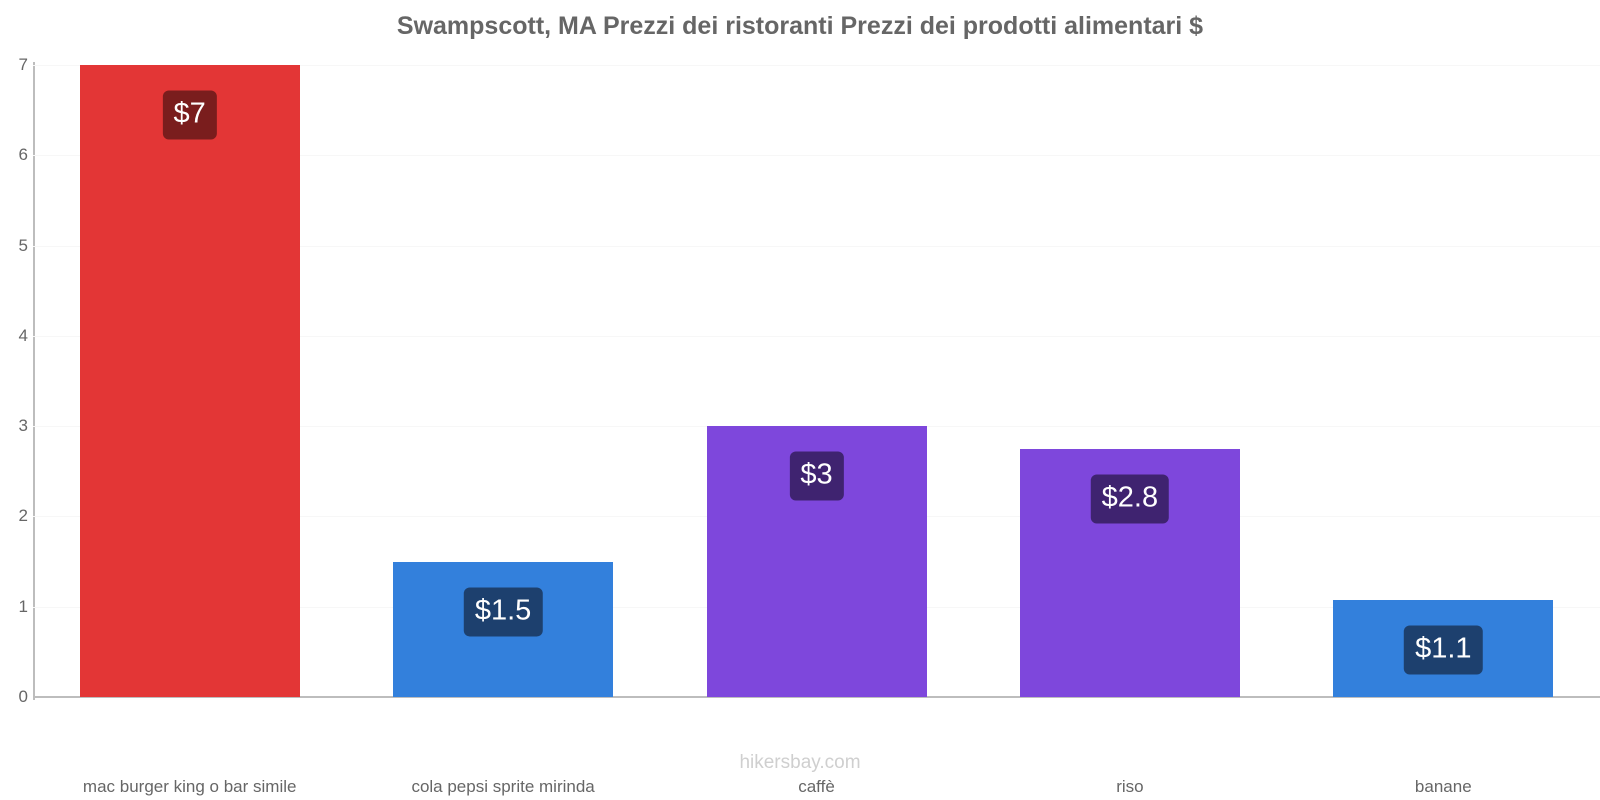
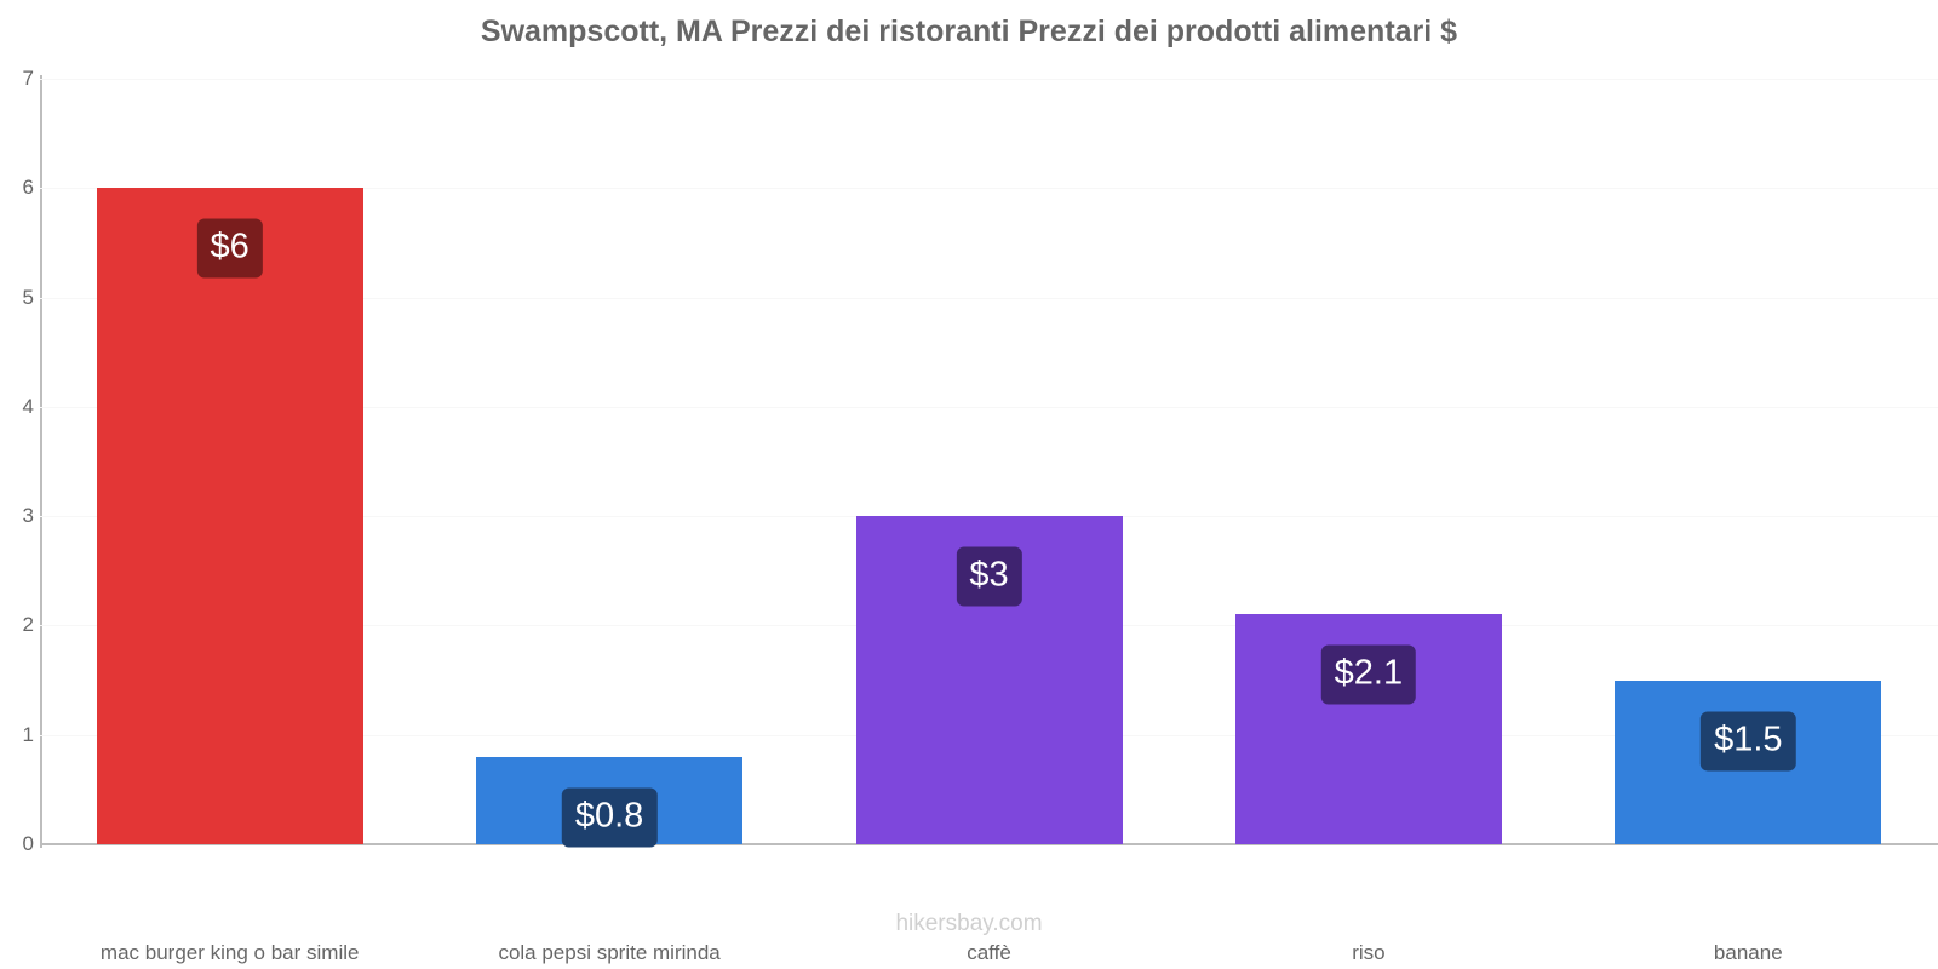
mac burger king o bar simile: $7 -> $6
cola pepsi sprite mirinda: $1.5 -> $0.8
riso: $2.8 -> $2.1
banane: $1.1 -> $1.5
